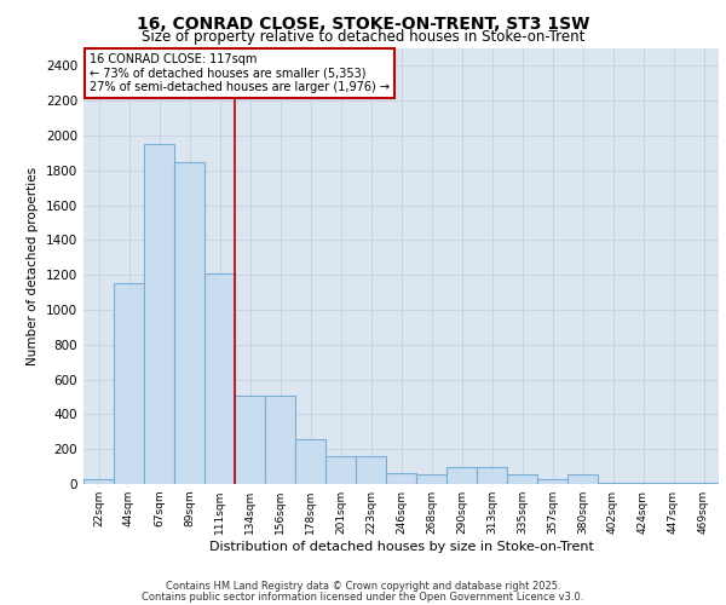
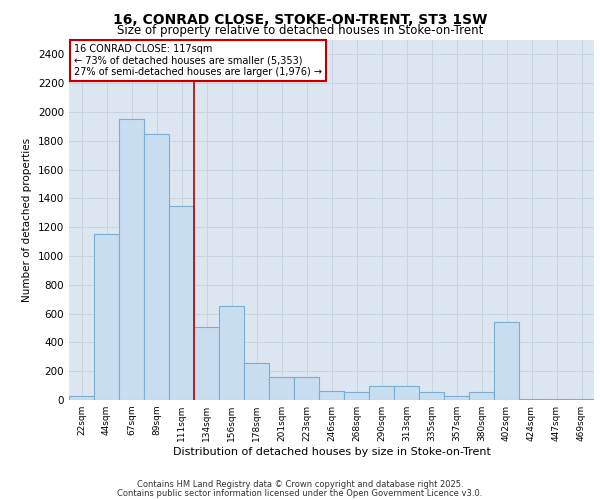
111sqm: 1210 -> 1350
156sqm: 510 -> 650
402sqm: 10 -> 540
